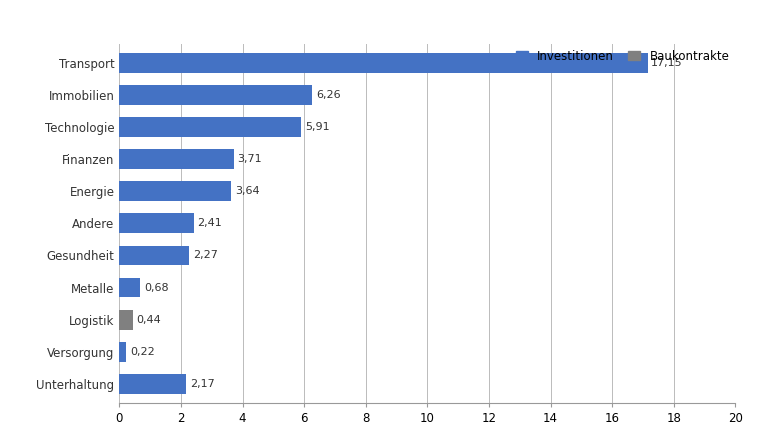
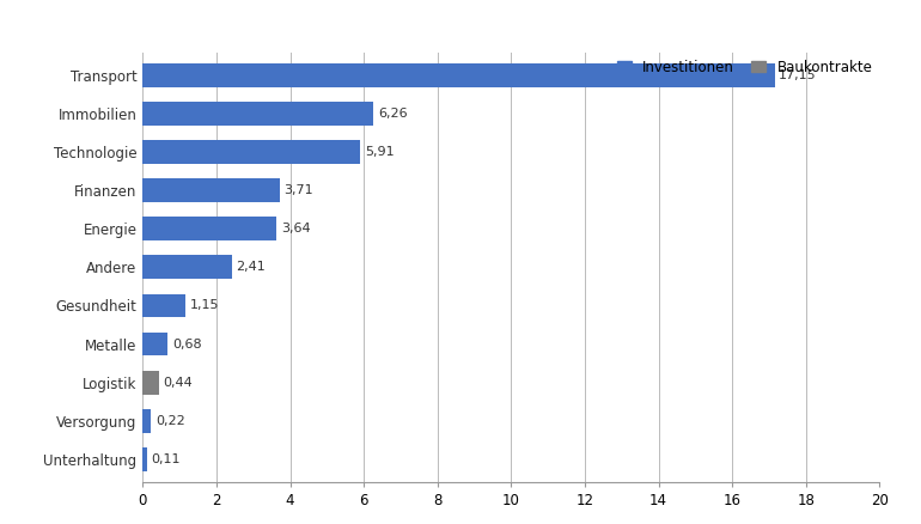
Gesundheit: 2,27 -> 1,15
Unterhaltung: 2,17 -> 0,11
